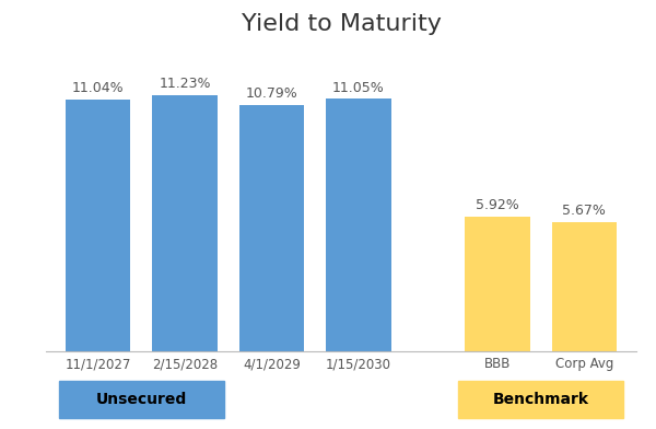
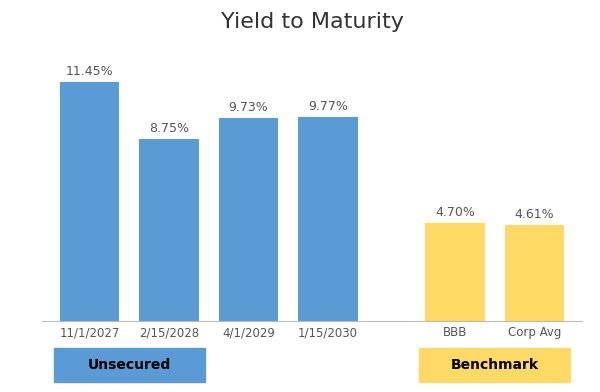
11/1/2027: 11.04% -> 11.45%
2/15/2028: 11.23% -> 8.75%
4/1/2029: 10.79% -> 9.73%
1/15/2030: 11.05% -> 9.77%
BBB: 5.92% -> 4.70%
Corp Avg: 5.67% -> 4.61%
